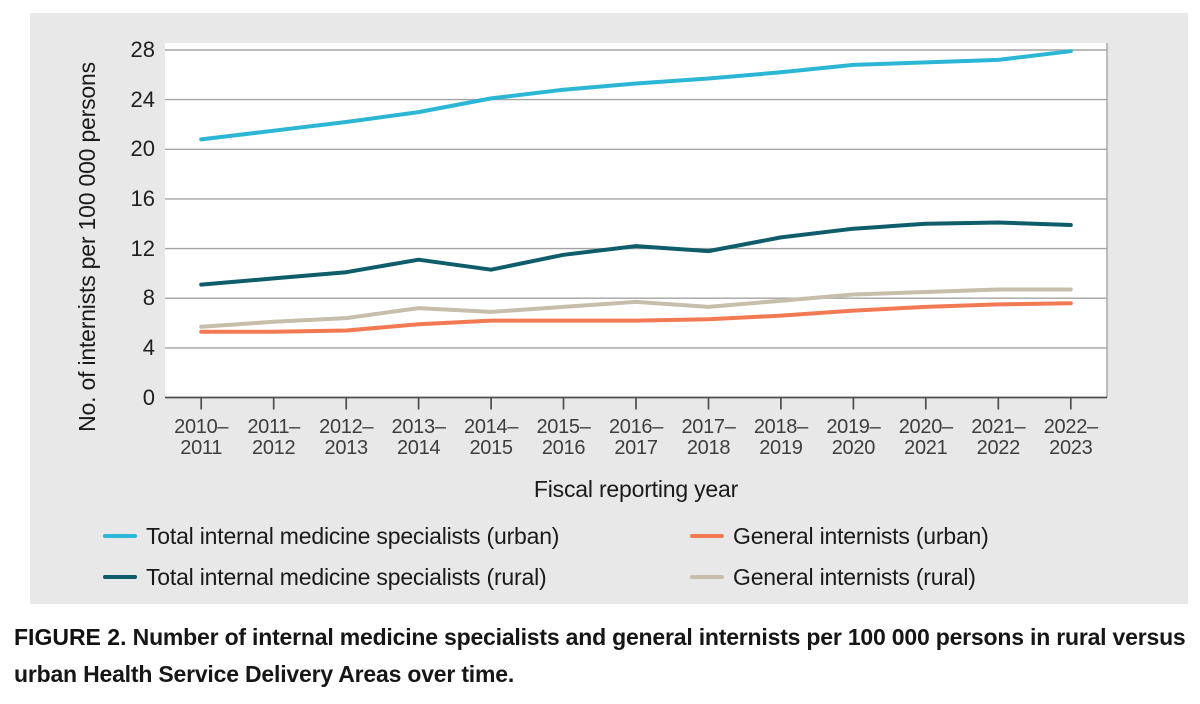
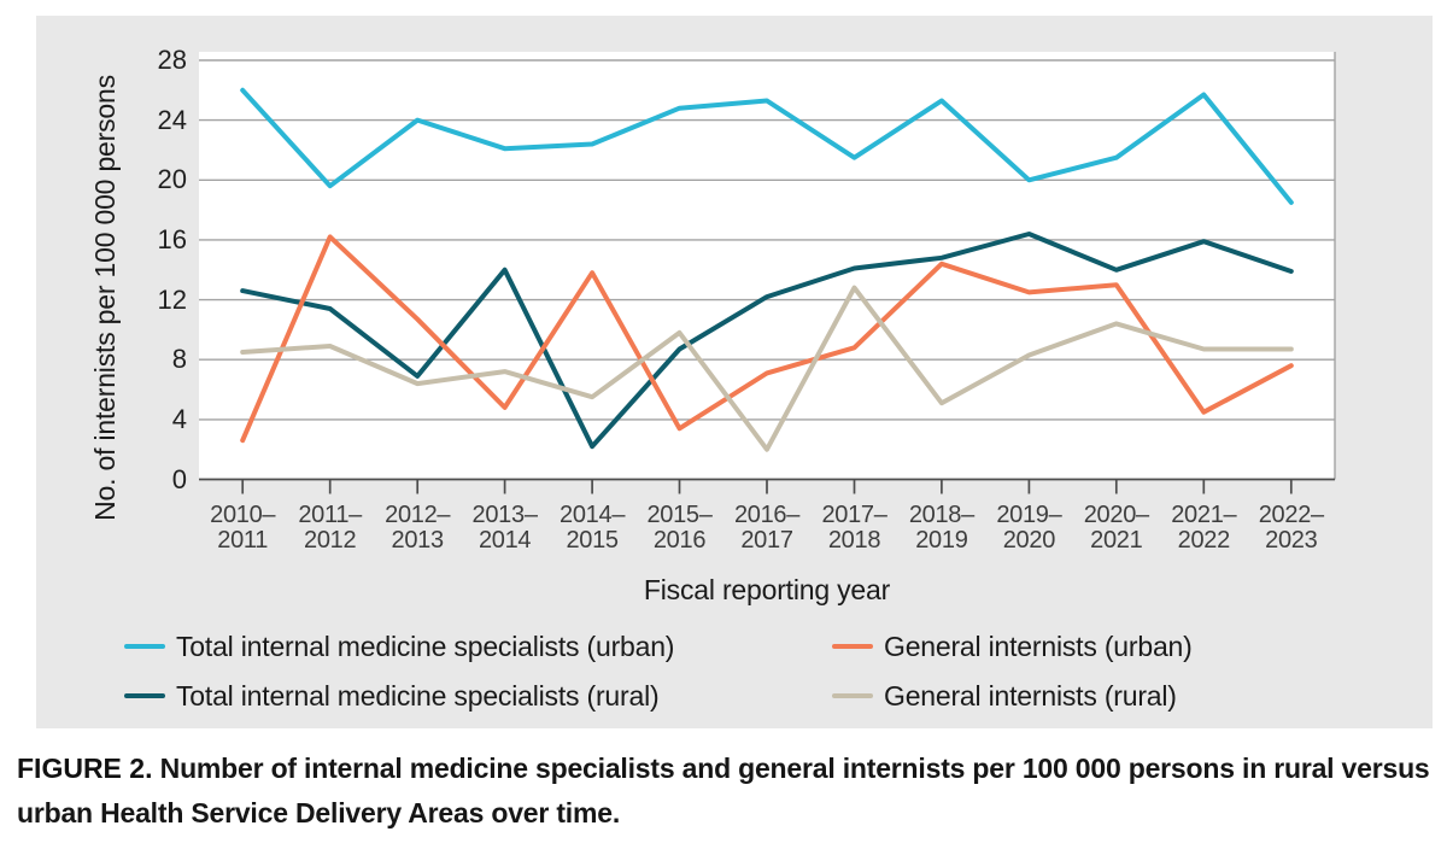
Total internal medicine specialists (urban)/2010–2011: 20.8 -> 26.0
Total internal medicine specialists (rural)/2010–2011: 9.1 -> 12.6
General internists (urban)/2010–2011: 5.3 -> 2.6
General internists (rural)/2010–2011: 5.7 -> 8.5
Total internal medicine specialists (urban)/2011–2012: 21.5 -> 19.6
Total internal medicine specialists (rural)/2011–2012: 9.6 -> 11.4
General internists (urban)/2011–2012: 5.3 -> 16.2
General internists (rural)/2011–2012: 6.1 -> 8.9
Total internal medicine specialists (urban)/2012–2013: 22.2 -> 24.0
Total internal medicine specialists (rural)/2012–2013: 10.1 -> 6.9
General internists (urban)/2012–2013: 5.4 -> 10.7
Total internal medicine specialists (urban)/2013–2014: 23.0 -> 22.1
Total internal medicine specialists (rural)/2013–2014: 11.1 -> 14.0
General internists (urban)/2013–2014: 5.9 -> 4.8
Total internal medicine specialists (urban)/2014–2015: 24.1 -> 22.4
Total internal medicine specialists (rural)/2014–2015: 10.3 -> 2.2
General internists (urban)/2014–2015: 6.2 -> 13.8
General internists (rural)/2014–2015: 6.9 -> 5.5
Total internal medicine specialists (rural)/2015–2016: 11.5 -> 8.7
General internists (urban)/2015–2016: 6.2 -> 3.4
General internists (rural)/2015–2016: 7.3 -> 9.8
General internists (urban)/2016–2017: 6.2 -> 7.1
General internists (rural)/2016–2017: 7.7 -> 2.0
Total internal medicine specialists (urban)/2017–2018: 25.7 -> 21.5
Total internal medicine specialists (rural)/2017–2018: 11.8 -> 14.1
General internists (urban)/2017–2018: 6.3 -> 8.8
General internists (rural)/2017–2018: 7.3 -> 12.8
Total internal medicine specialists (urban)/2018–2019: 26.2 -> 25.3
Total internal medicine specialists (rural)/2018–2019: 12.9 -> 14.8
General internists (urban)/2018–2019: 6.6 -> 14.4
General internists (rural)/2018–2019: 7.8 -> 5.1
Total internal medicine specialists (urban)/2019–2020: 26.8 -> 20.0
Total internal medicine specialists (rural)/2019–2020: 13.6 -> 16.4
General internists (urban)/2019–2020: 7.0 -> 12.5
Total internal medicine specialists (urban)/2020–2021: 27.0 -> 21.5
General internists (urban)/2020–2021: 7.3 -> 13.0
General internists (rural)/2020–2021: 8.5 -> 10.4
Total internal medicine specialists (urban)/2021–2022: 27.2 -> 25.7
Total internal medicine specialists (rural)/2021–2022: 14.1 -> 15.9
General internists (urban)/2021–2022: 7.5 -> 4.5
Total internal medicine specialists (urban)/2022–2023: 27.9 -> 18.5
